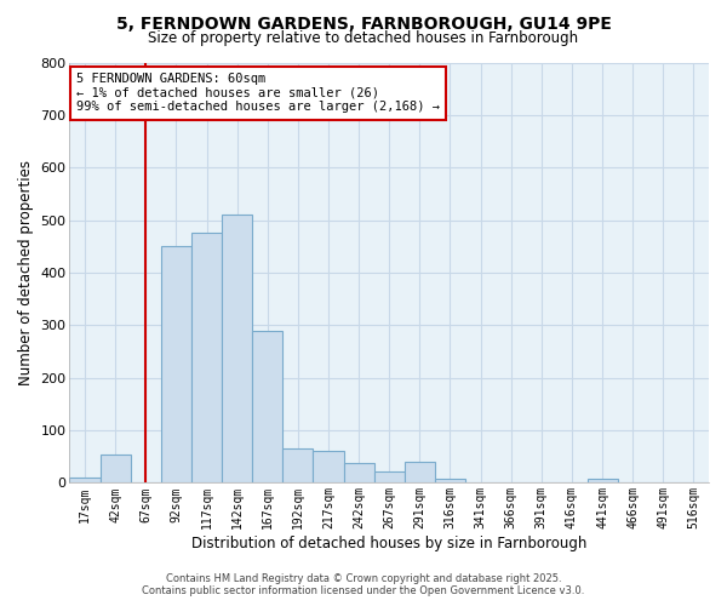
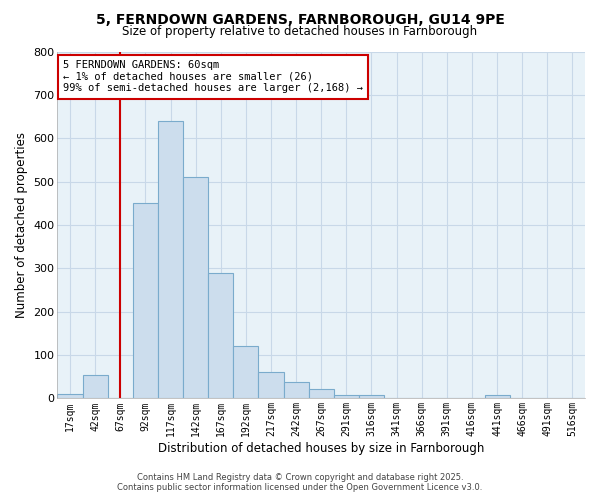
117sqm: 475 -> 640
192sqm: 65 -> 120
291sqm: 40 -> 8
